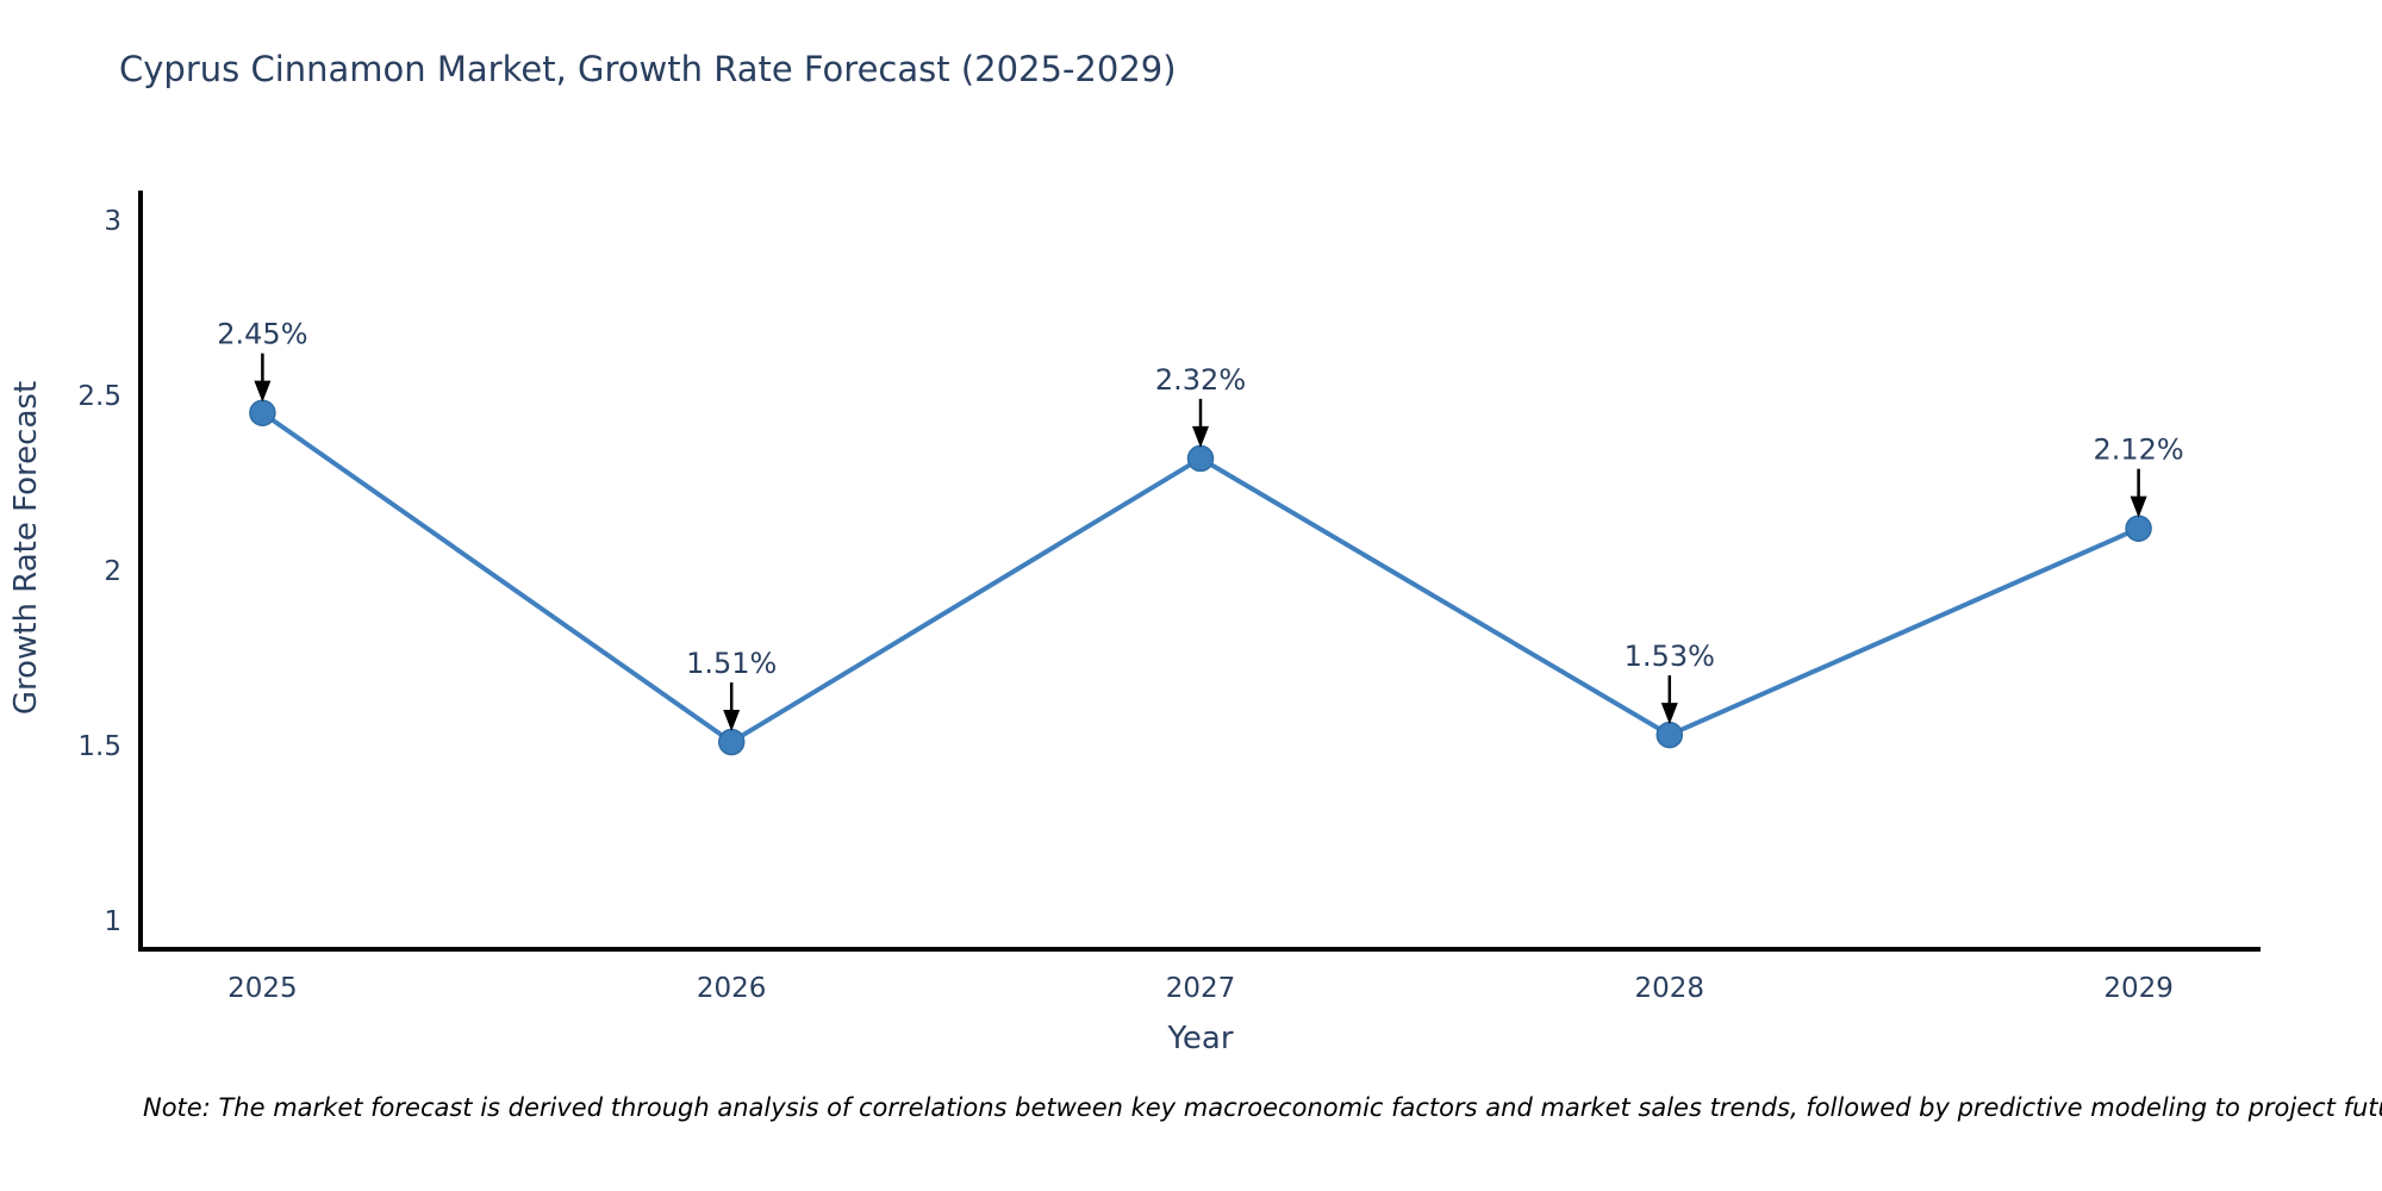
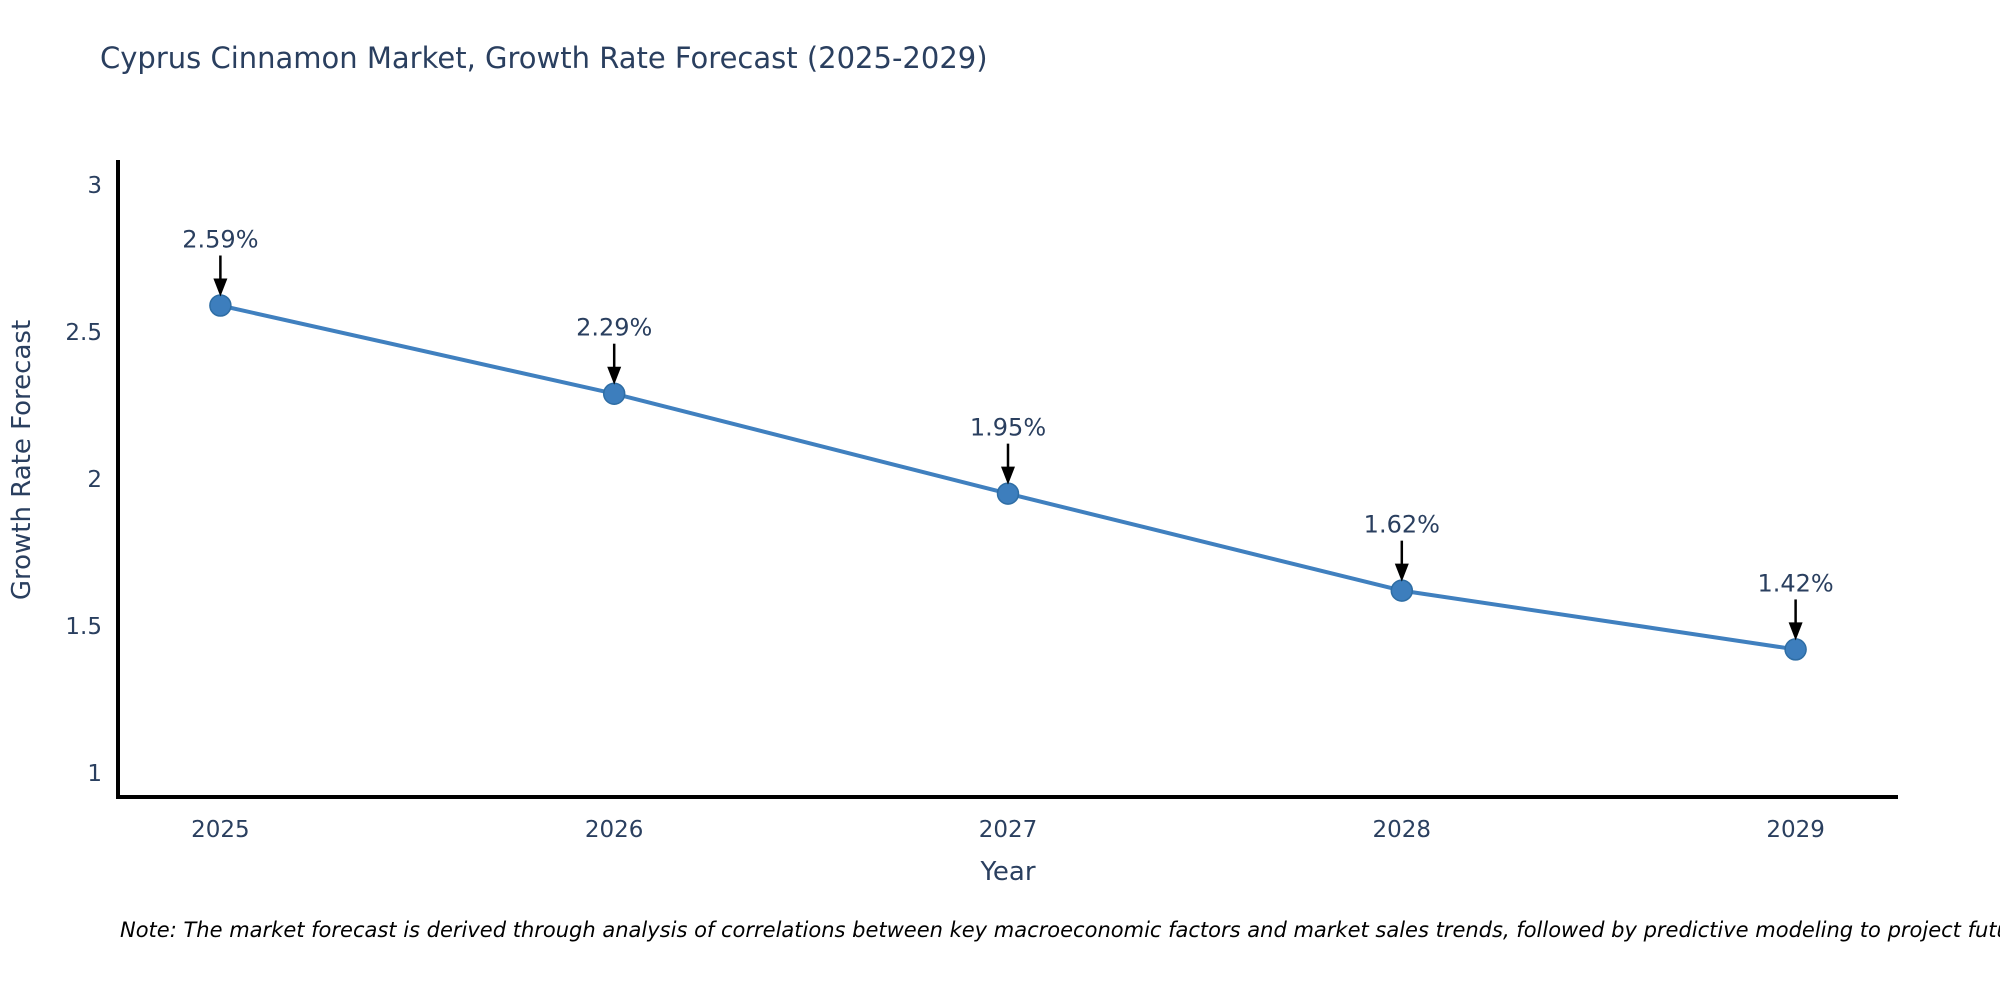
2025: 2.45% -> 2.59%
2026: 1.51% -> 2.29%
2027: 2.32% -> 1.95%
2028: 1.53% -> 1.62%
2029: 2.12% -> 1.42%
